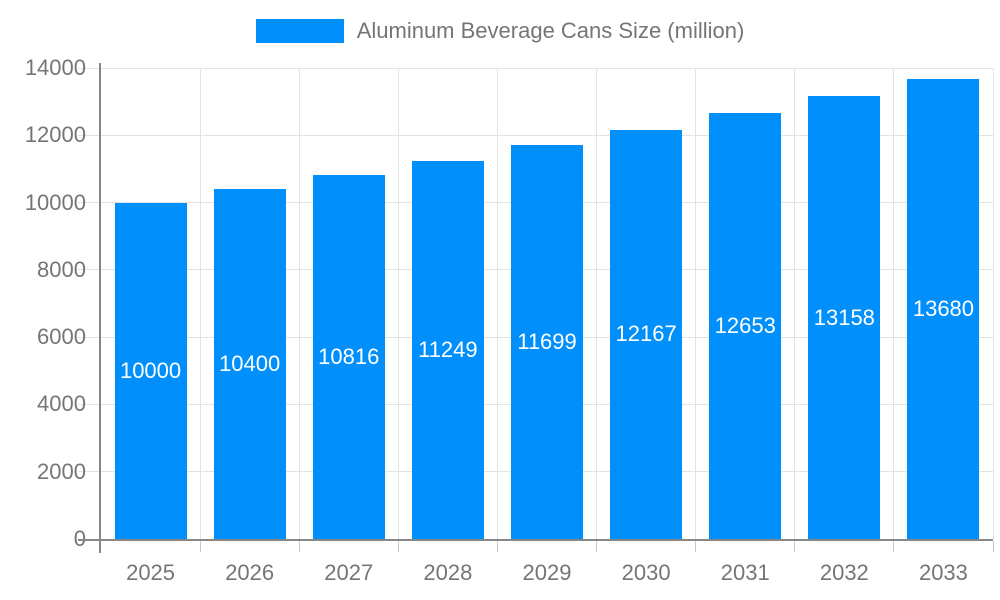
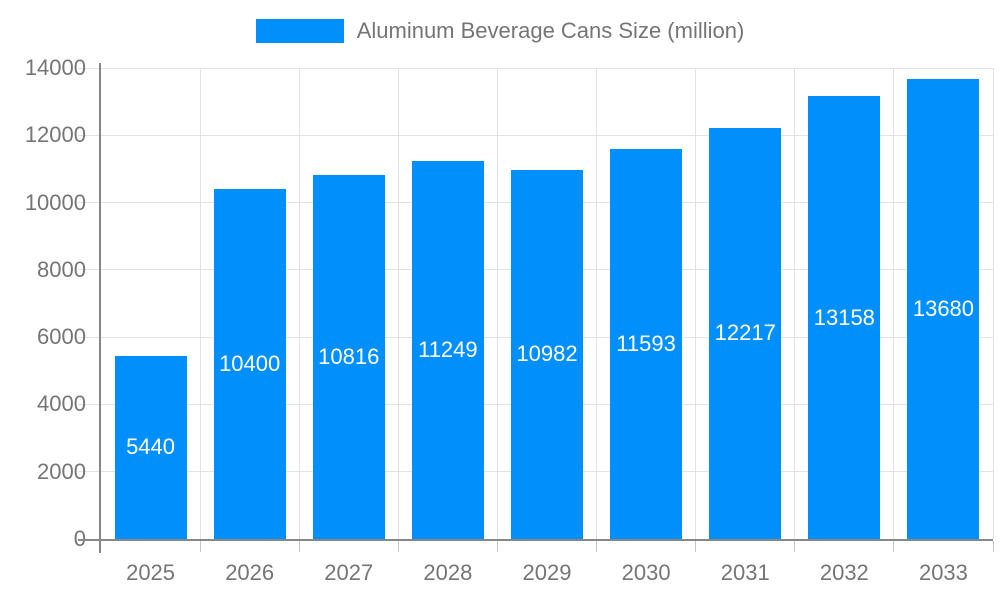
2025: 10000 -> 5440
2029: 11699 -> 10982
2030: 12167 -> 11593
2031: 12653 -> 12217
